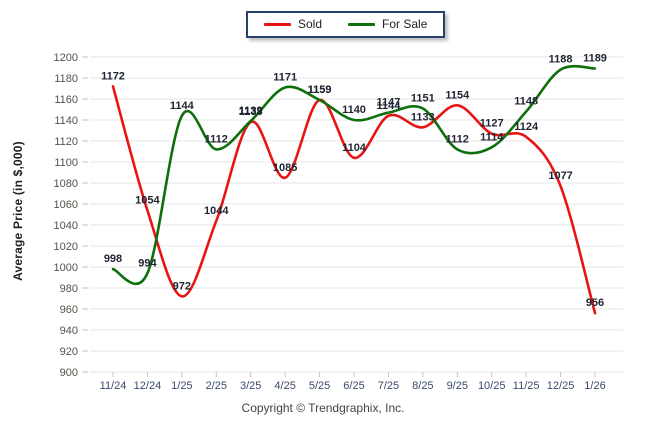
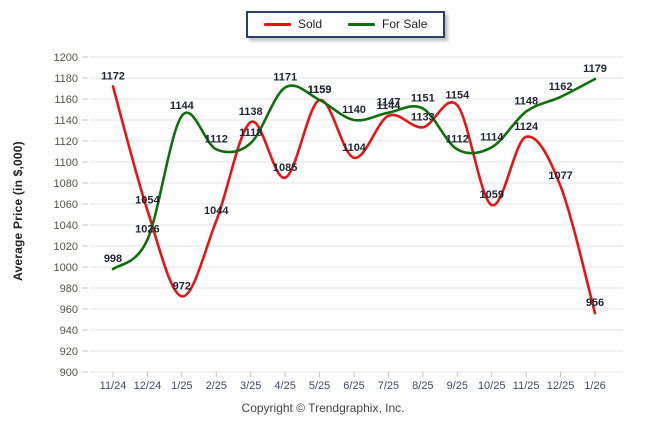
For Sale/12/24: 994 -> 1026
For Sale/3/25: 1139 -> 1118
Sold/10/25: 1127 -> 1059
For Sale/12/25: 1188 -> 1162
For Sale/1/26: 1189 -> 1179
